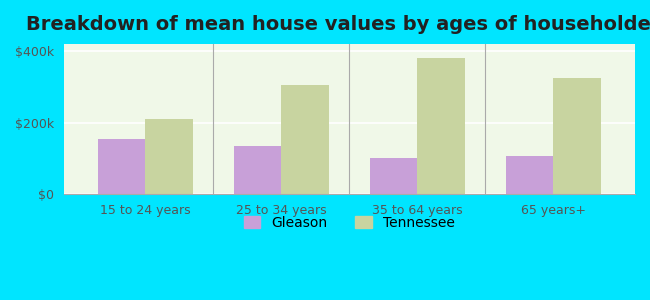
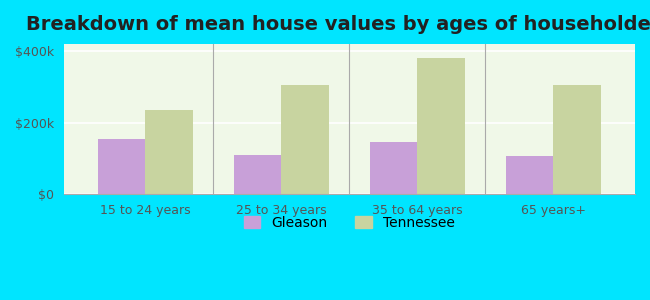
Tennessee/15 to 24 years: $210k -> $235k
Gleason/25 to 34 years: $135k -> $110k
Gleason/35 to 64 years: $100k -> $145k
Tennessee/65 years+: $325k -> $305k
